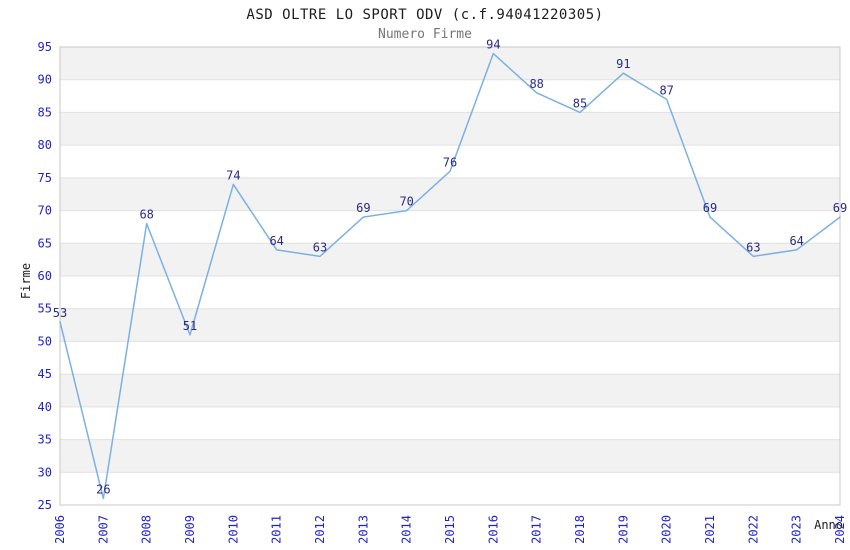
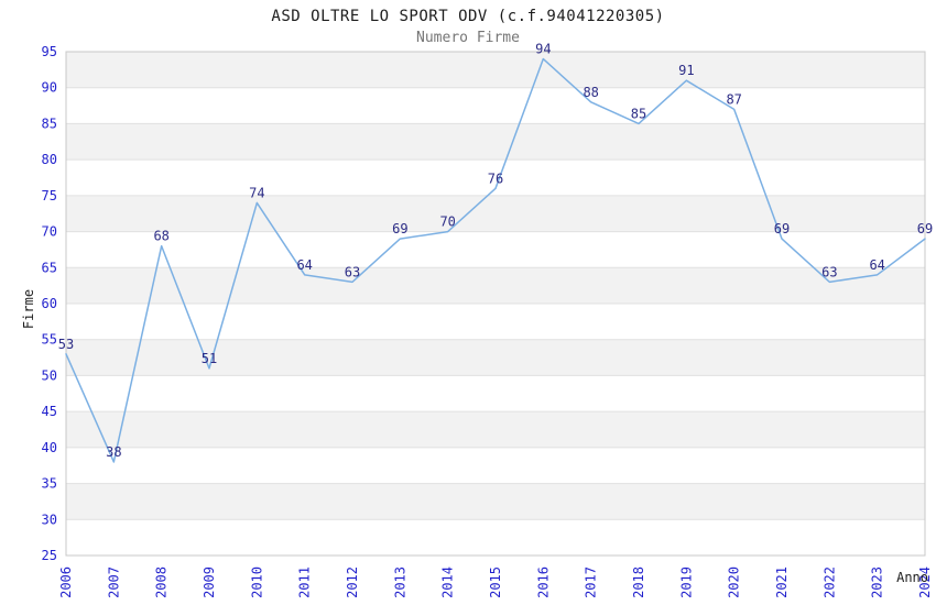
2007: 26 -> 38
